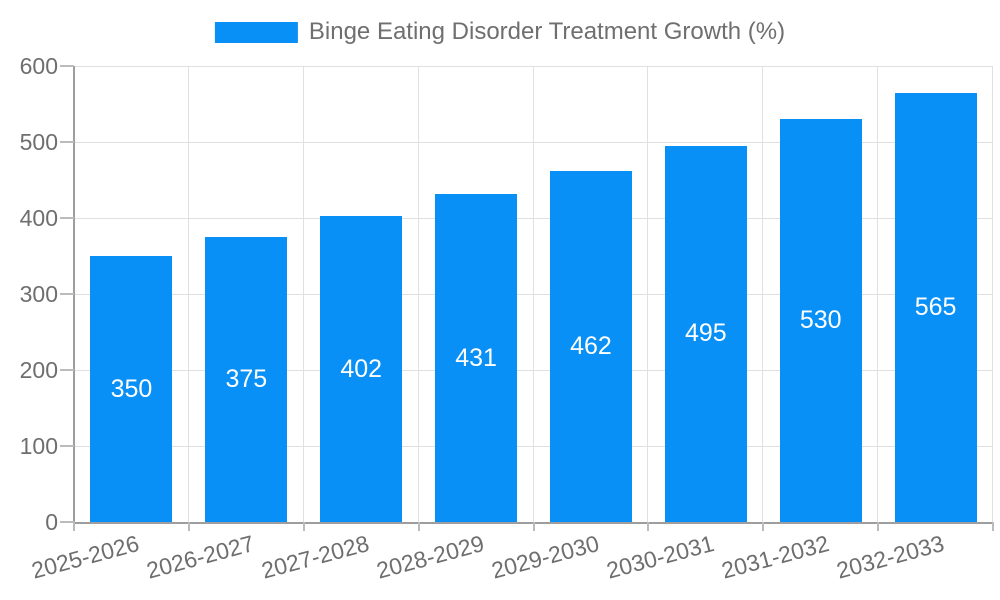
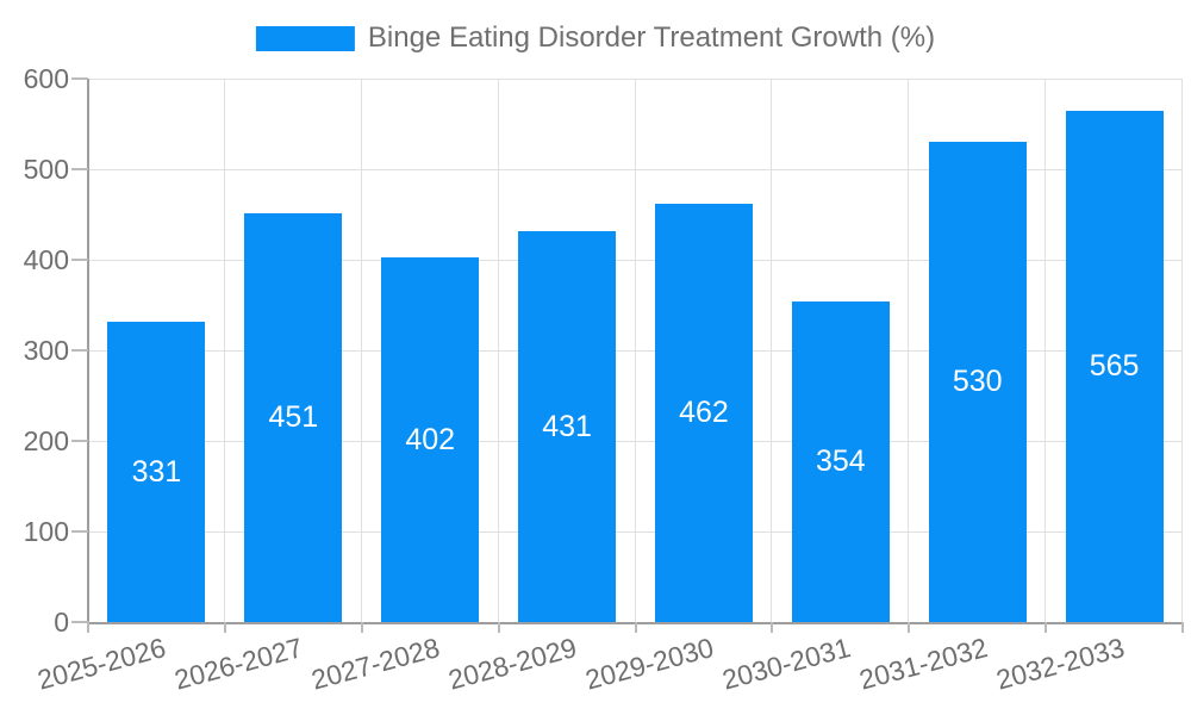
2025-2026: 350 -> 331
2026-2027: 375 -> 451
2030-2031: 495 -> 354
